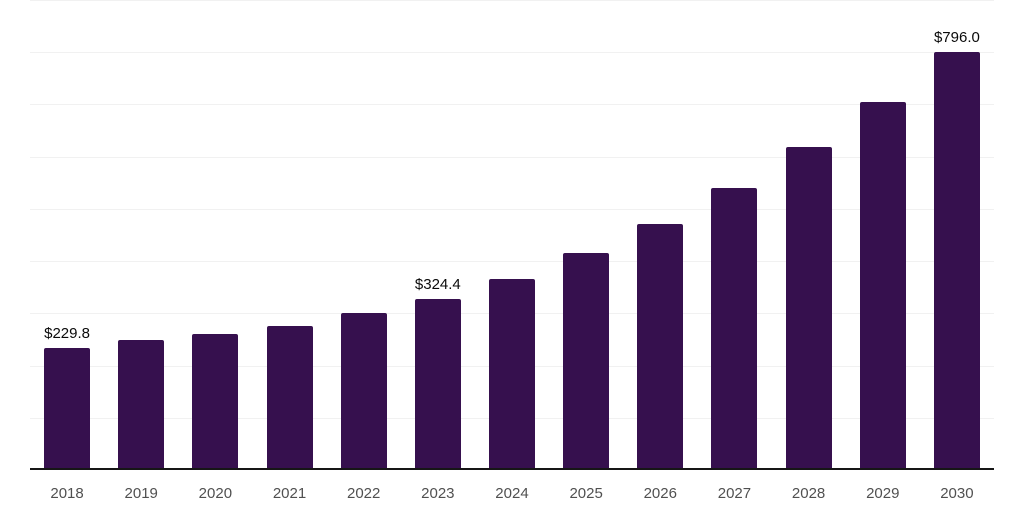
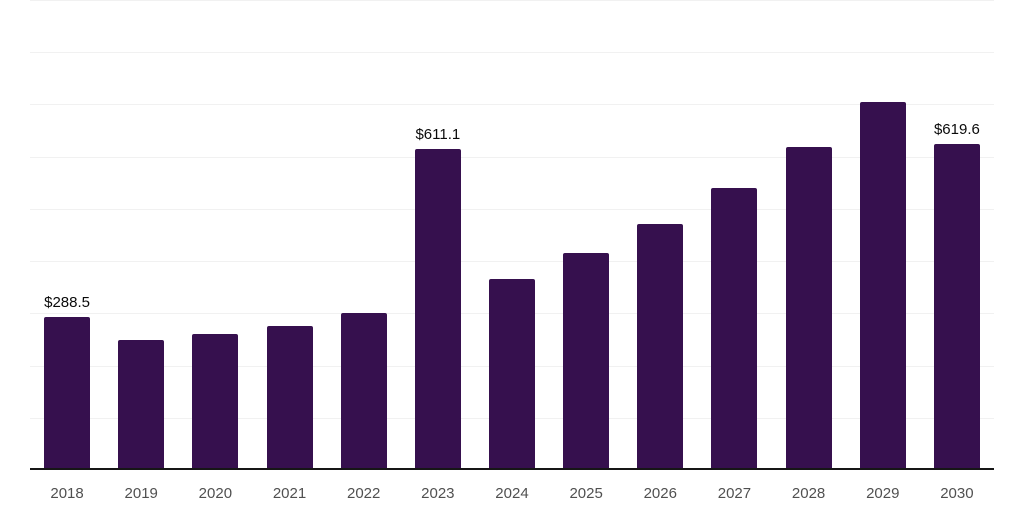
2018: $229.8 -> $288.5
2023: $324.4 -> $611.1
2030: $796.0 -> $619.6
